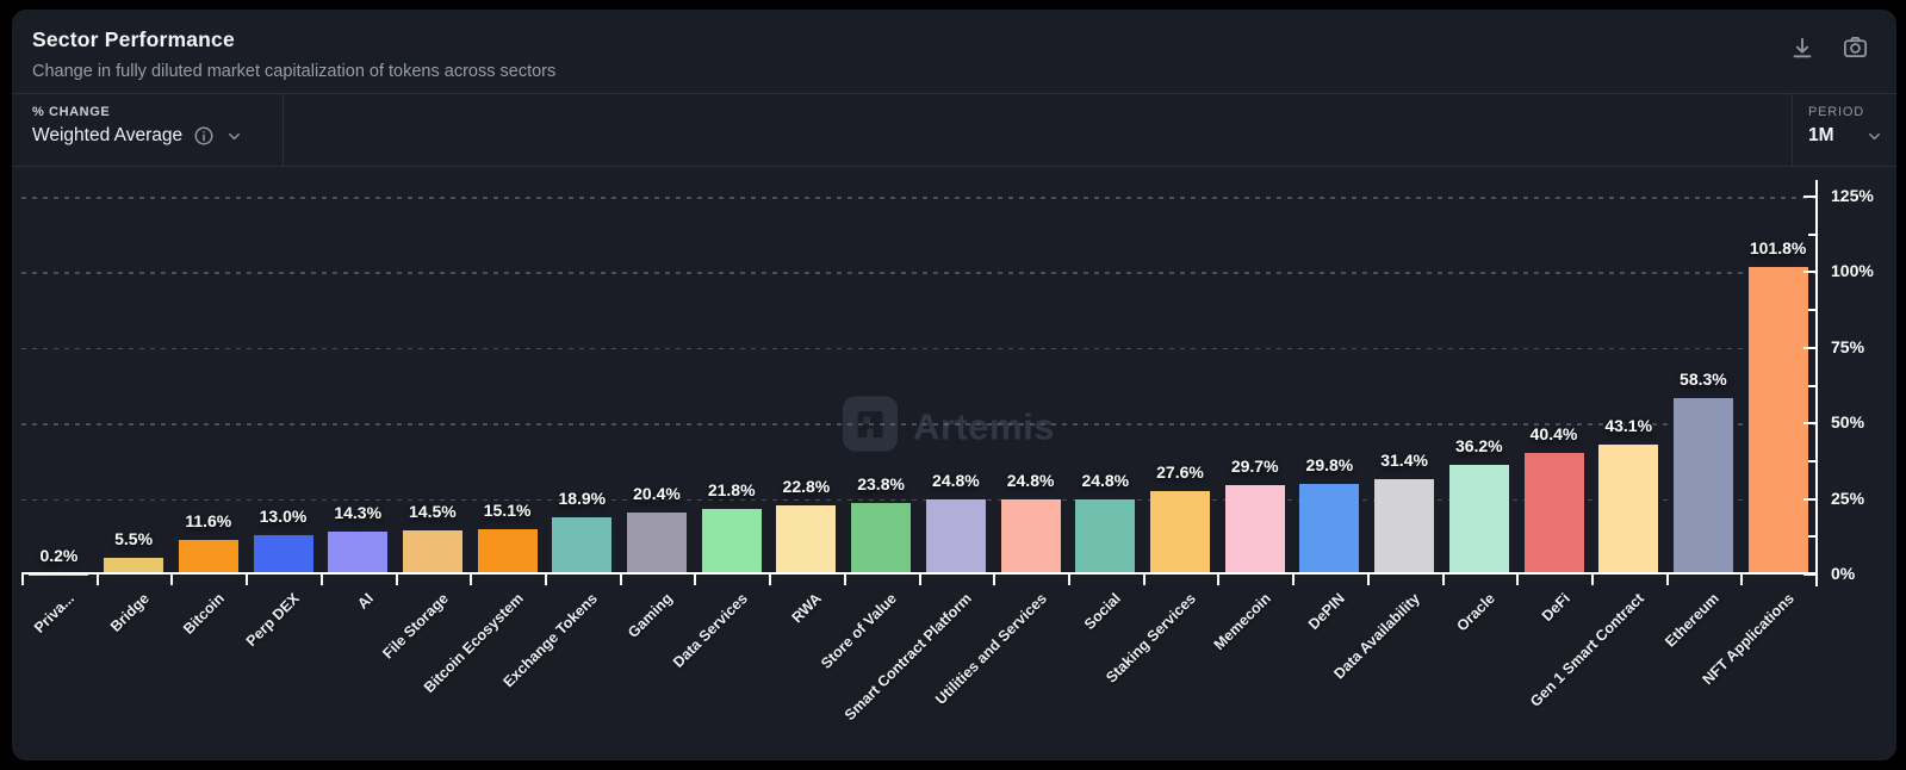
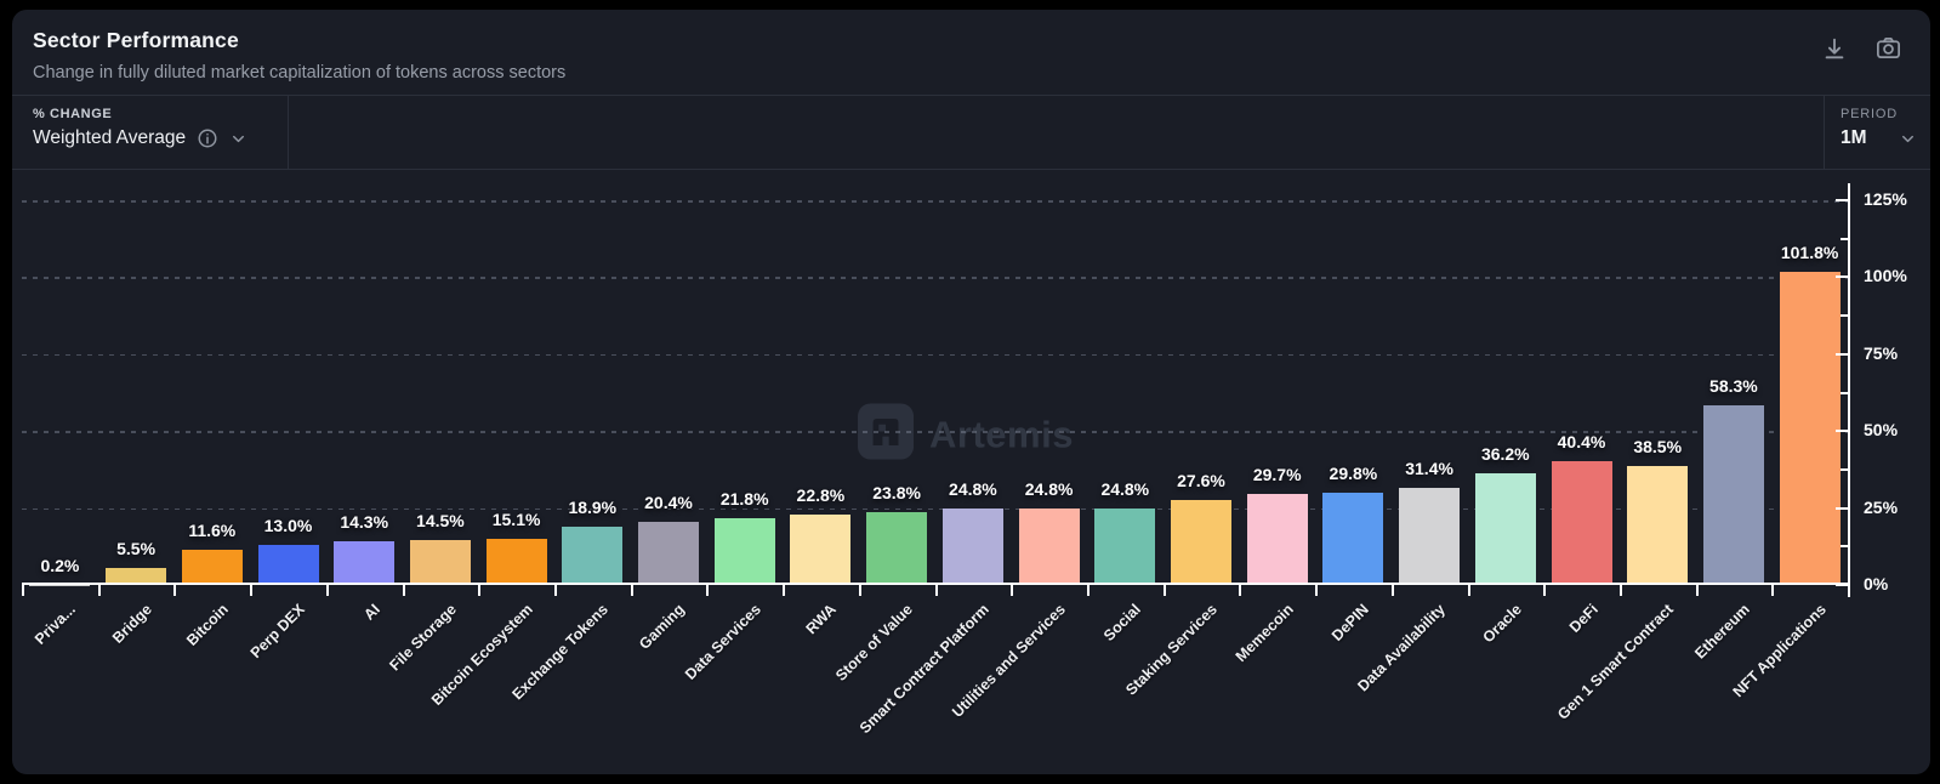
Gen 1 Smart Contract: 43.1% -> 38.5%
